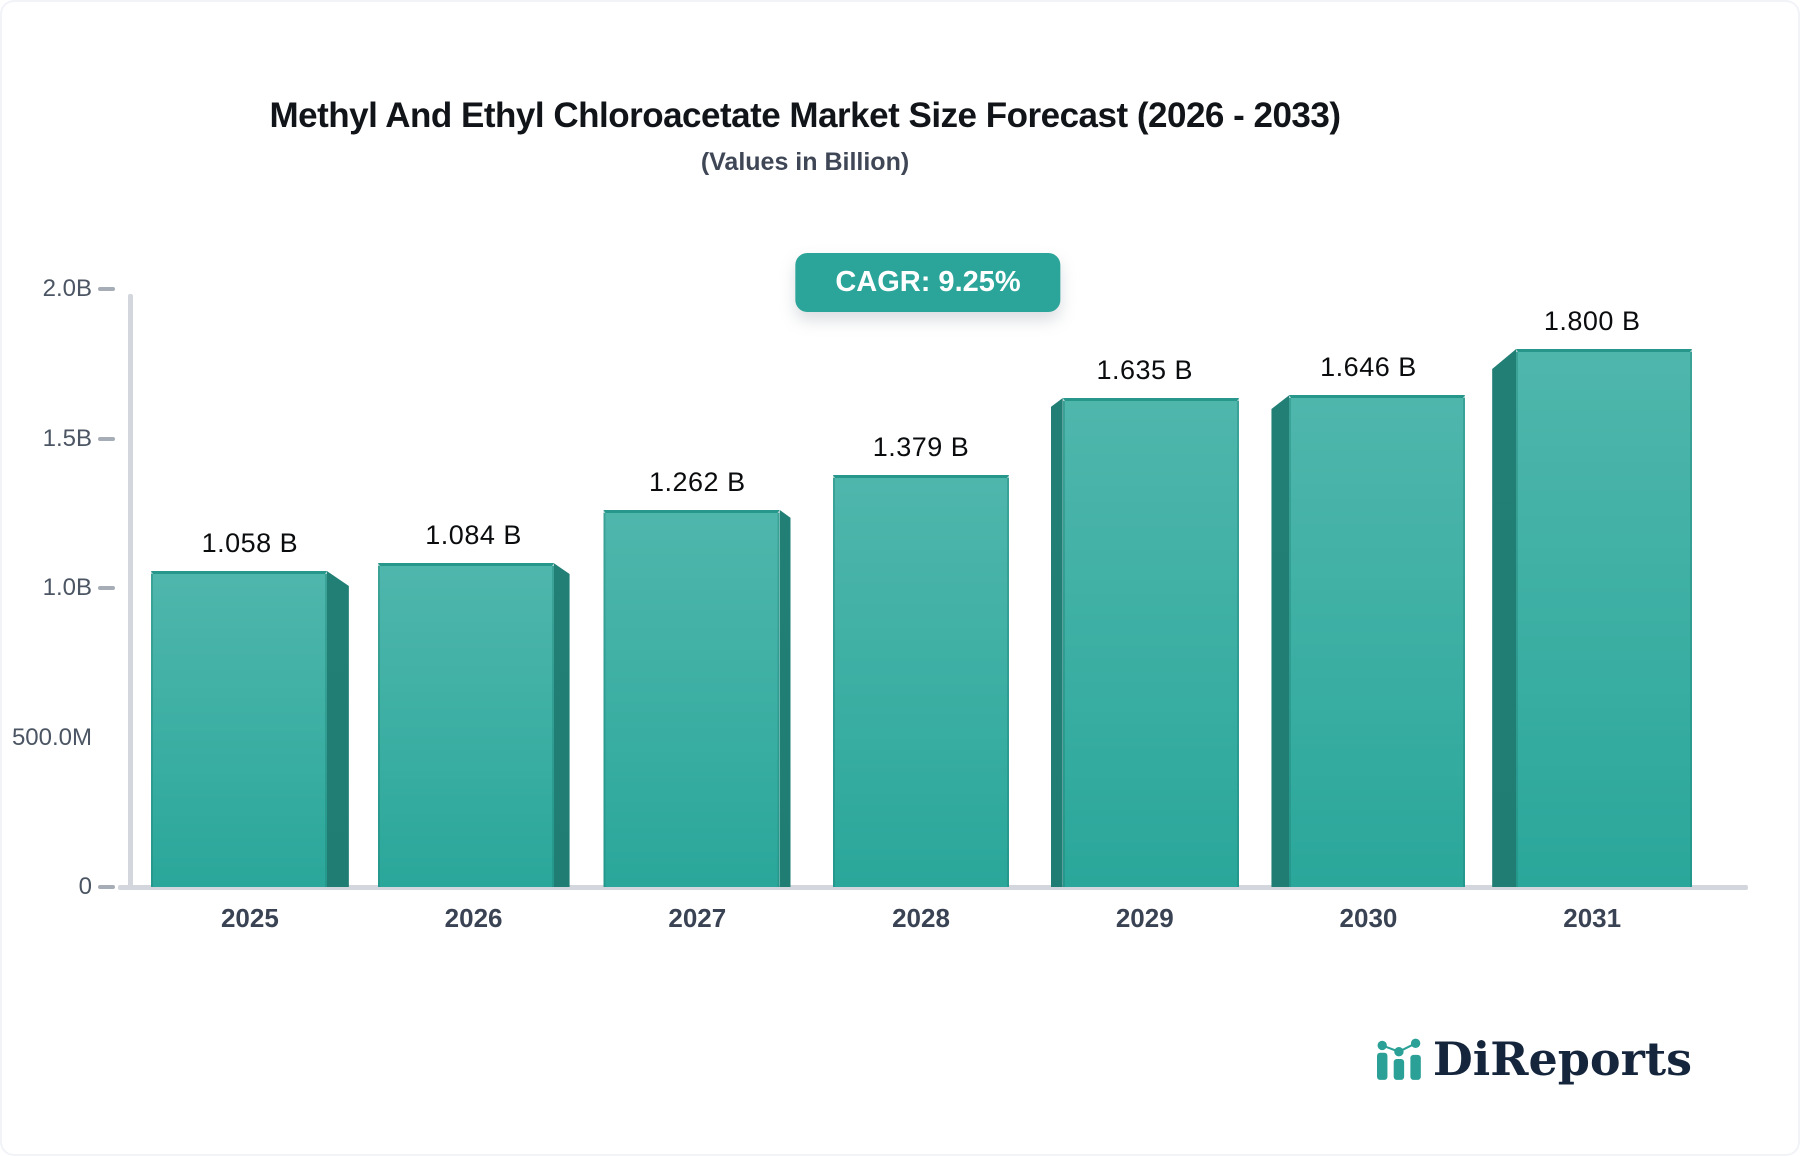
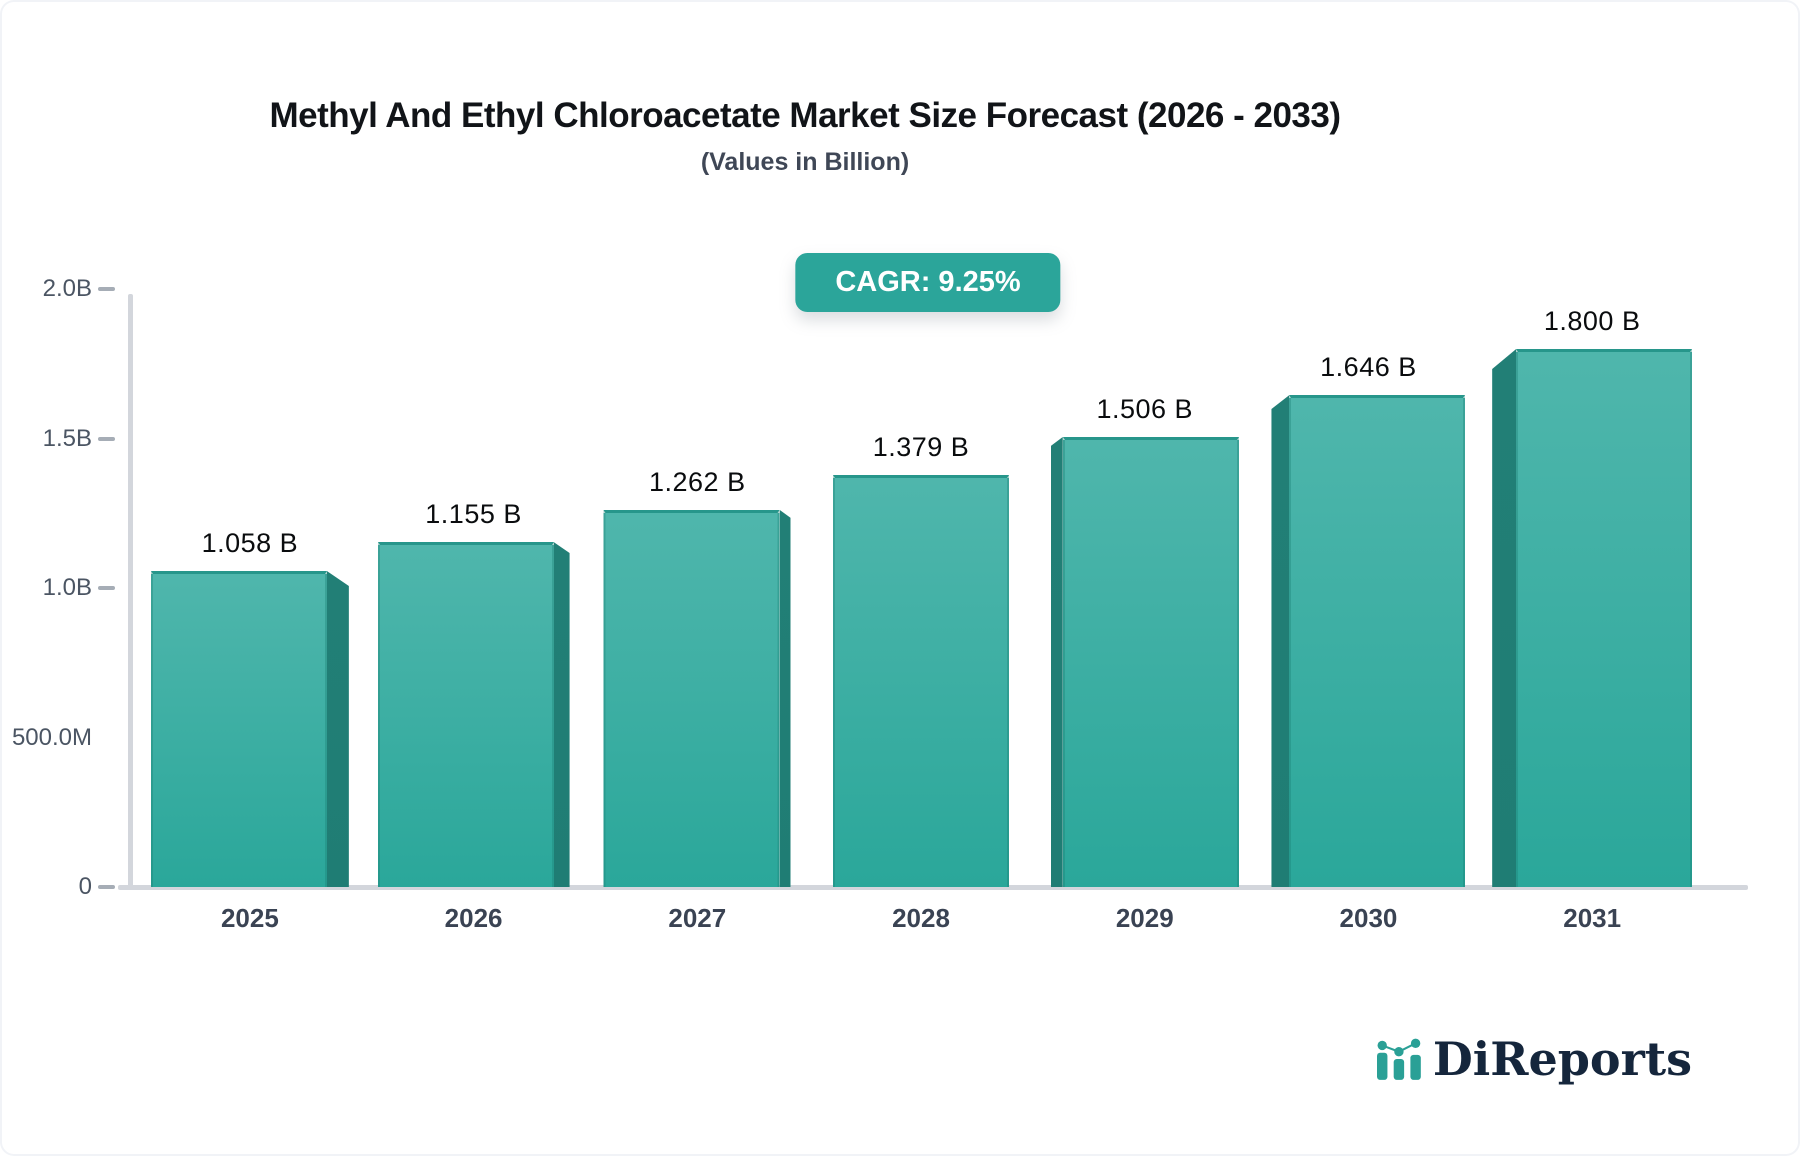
2026: 1.084 -> 1.155
2029: 1.635 -> 1.506
